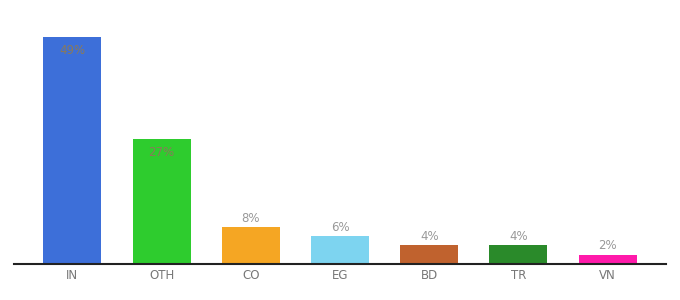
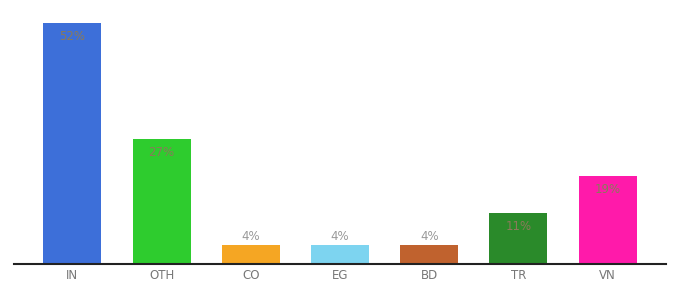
IN: 49% -> 52%
CO: 8% -> 4%
EG: 6% -> 4%
TR: 4% -> 11%
VN: 2% -> 19%
